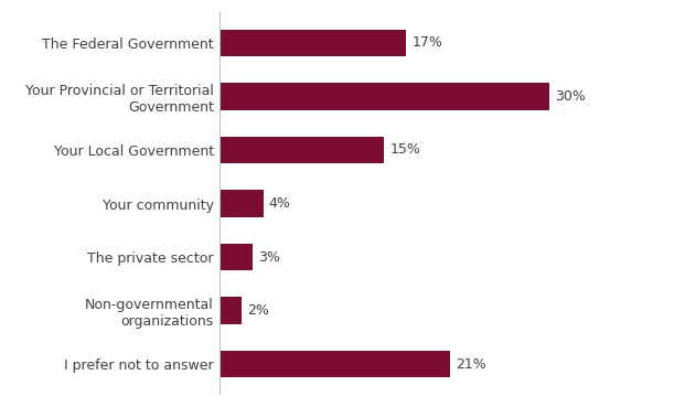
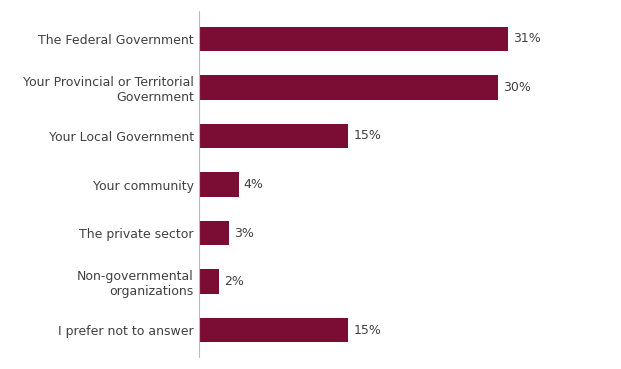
The Federal Government: 17% -> 31%
I prefer not to answer: 21% -> 15%
